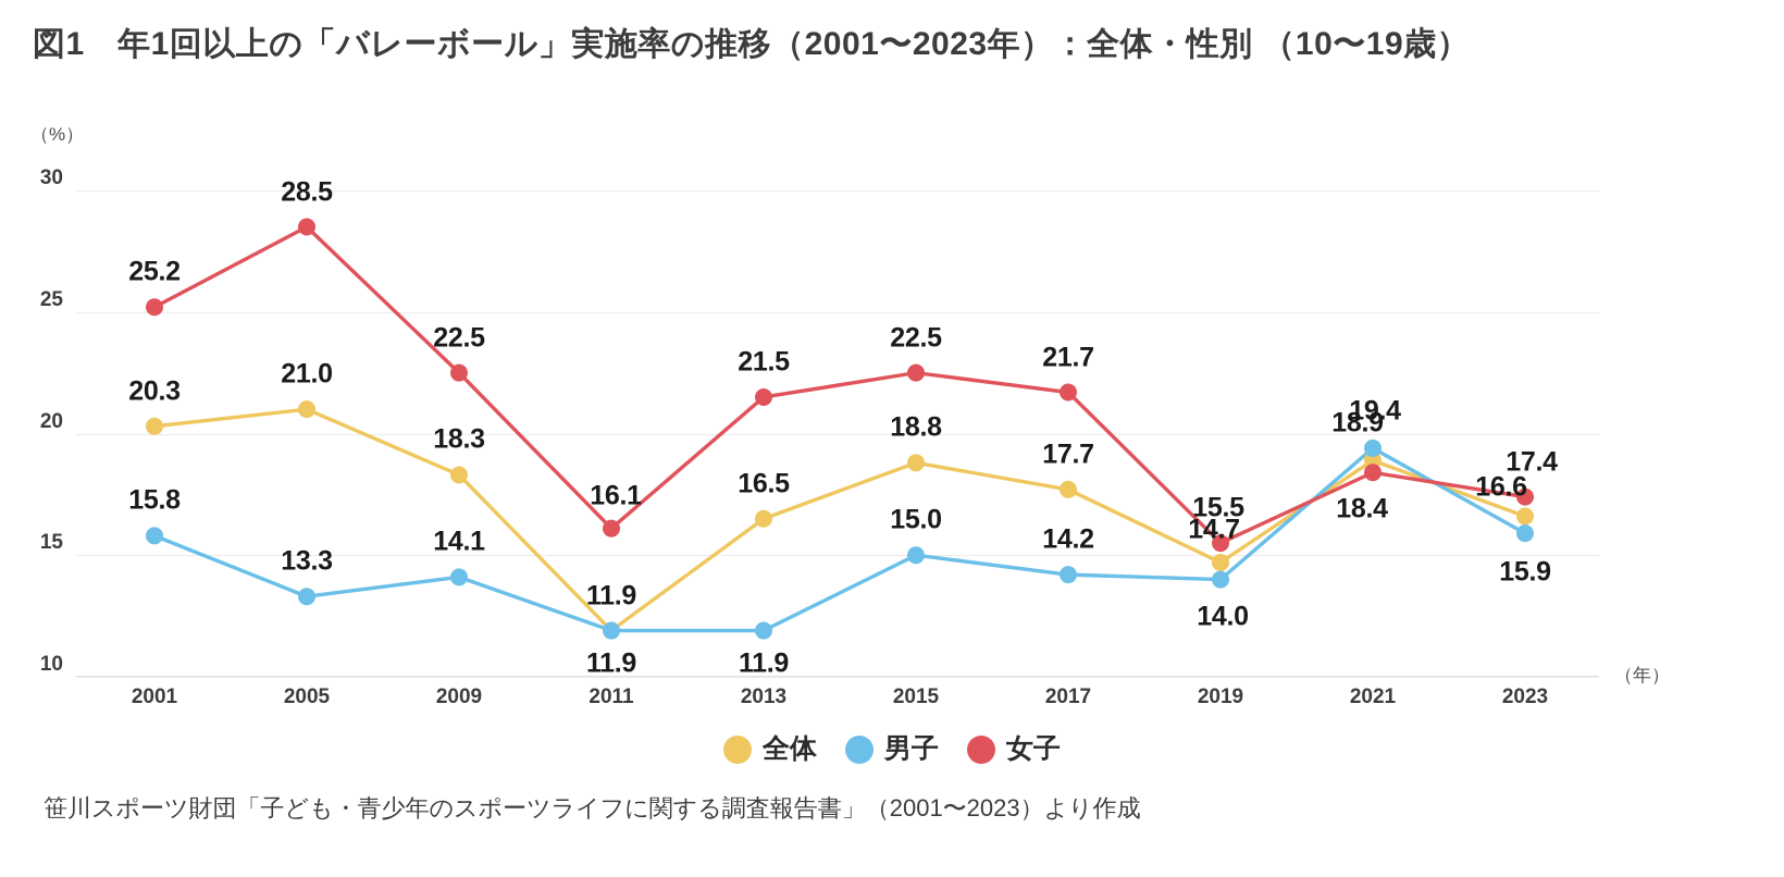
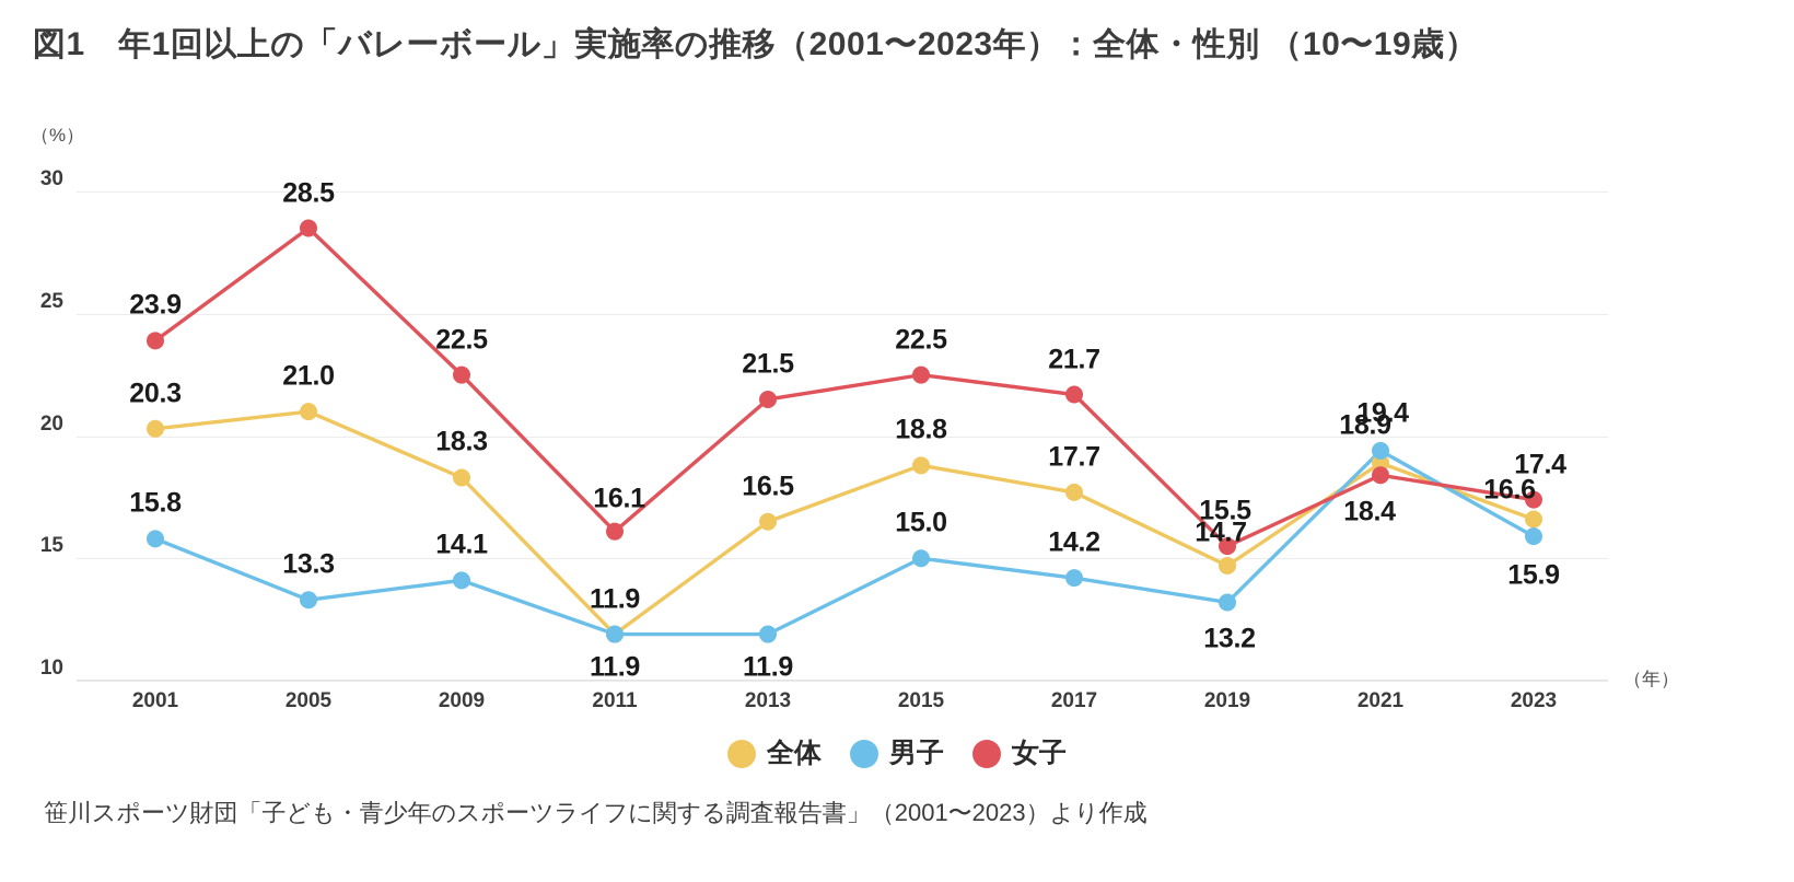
女子/2001: 25.2 -> 23.9
男子/2019: 14.0 -> 13.2
